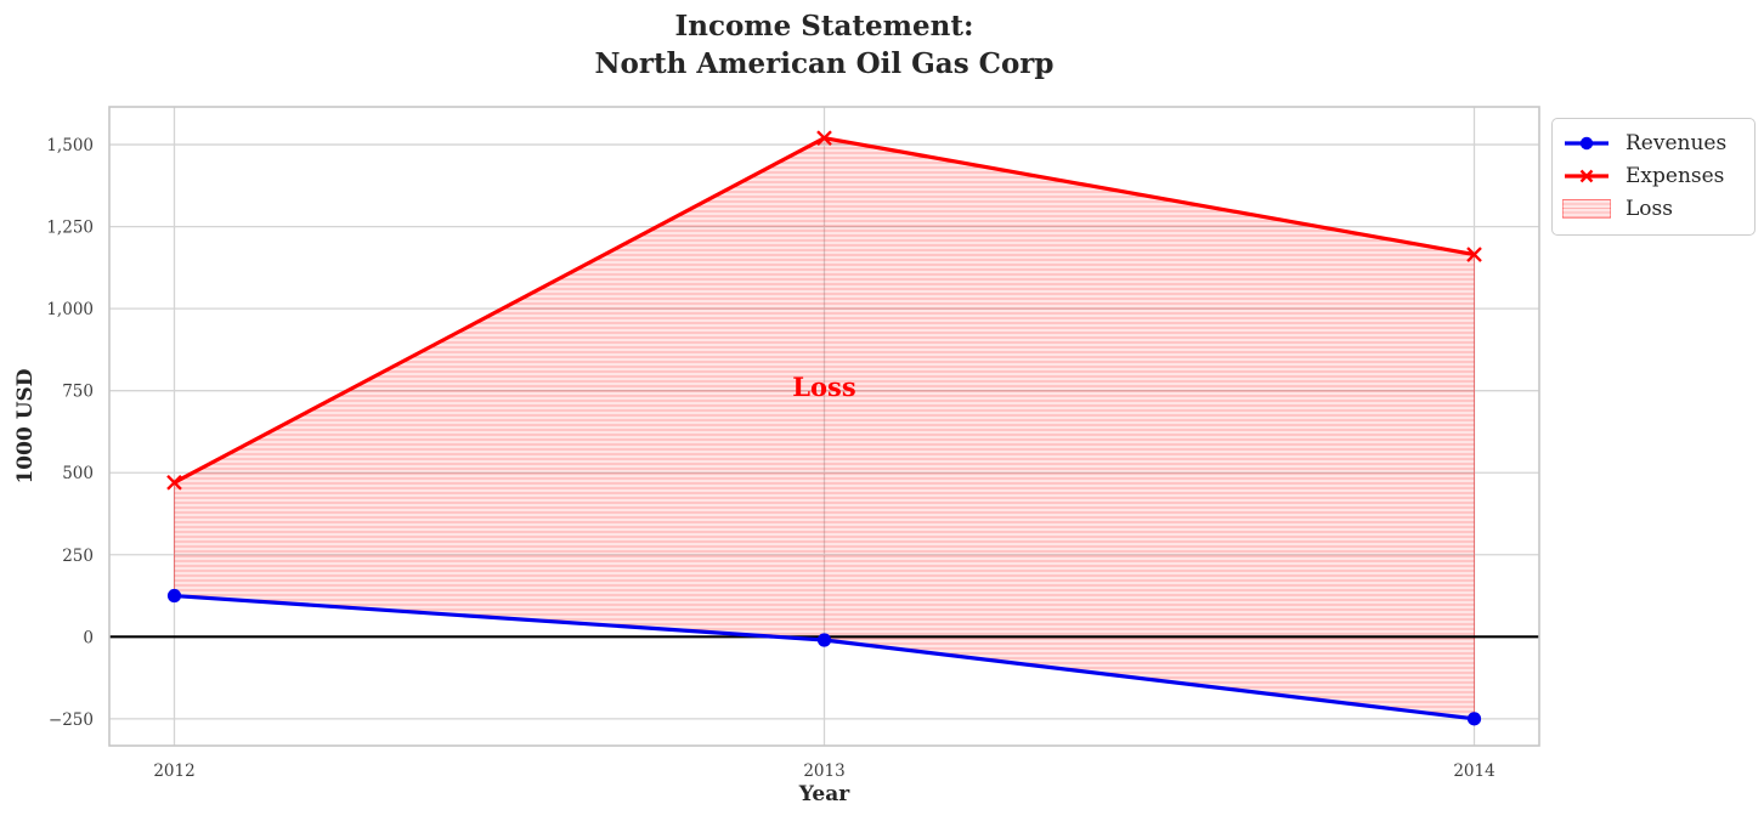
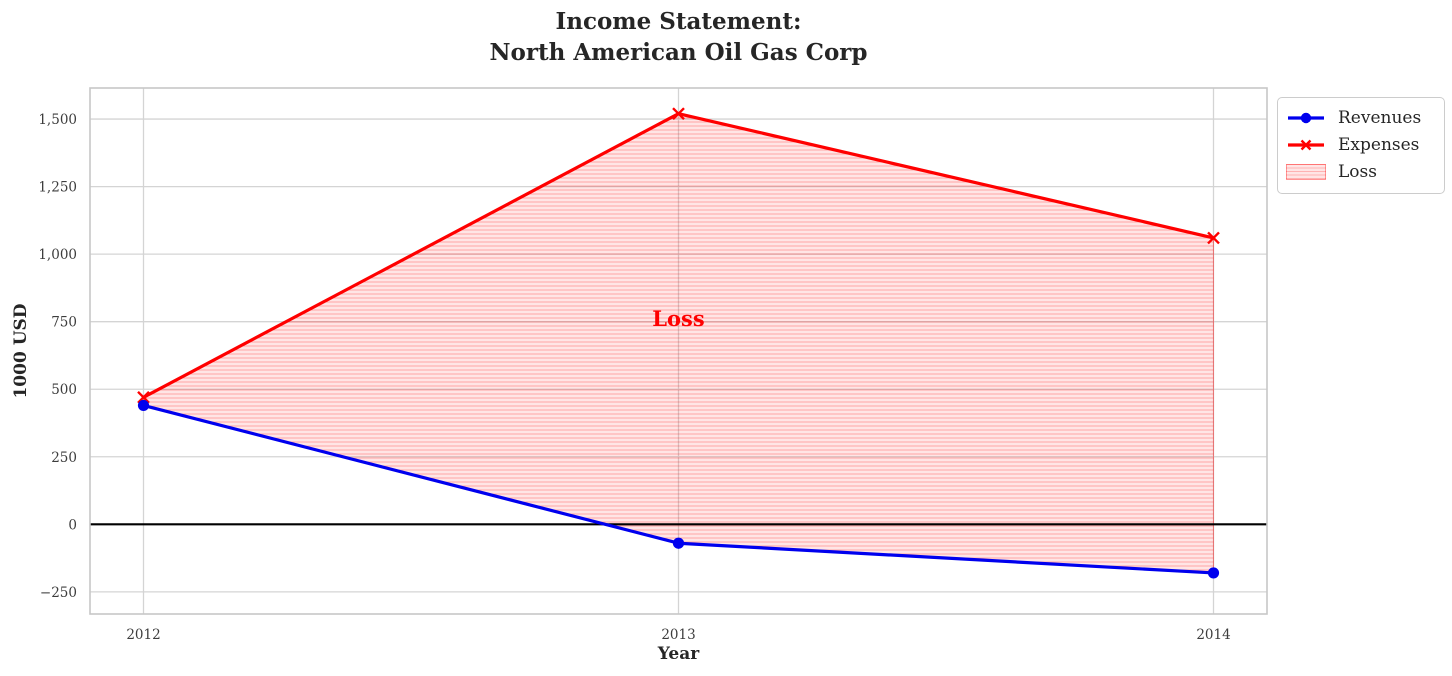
Revenues/2012: 120 -> 440
Revenues/2013: -10 -> -70
Revenues/2014: -250 -> -180
Expenses/2014: 1160 -> 1060
